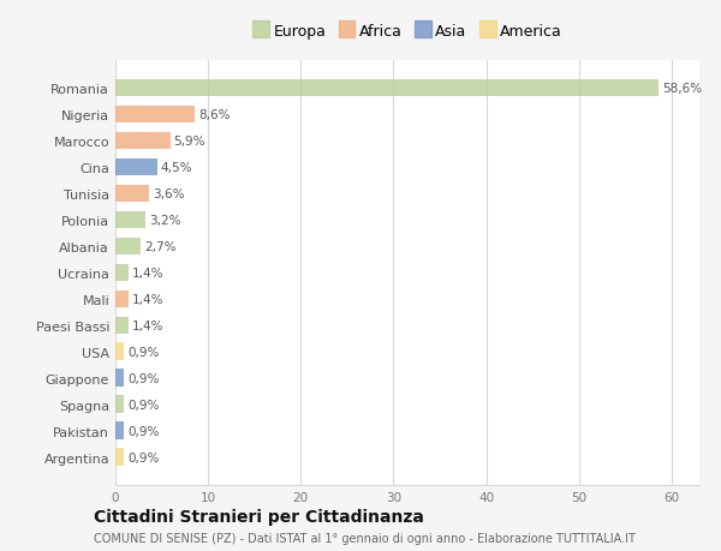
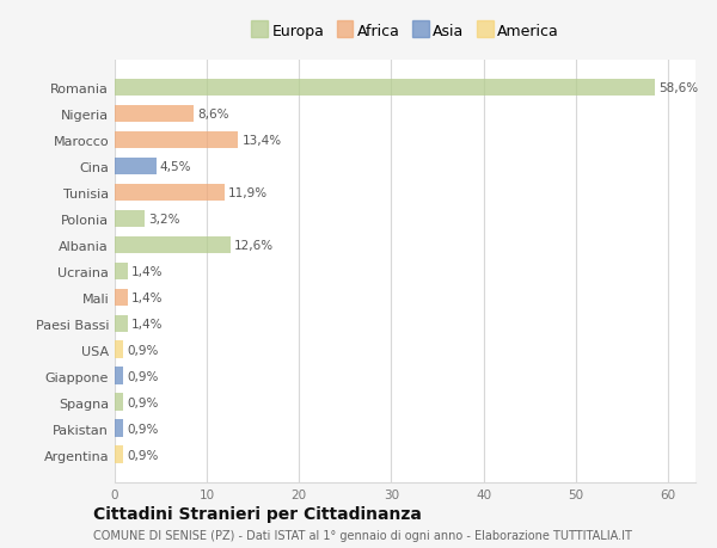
Marocco: 5,9% -> 13,4%
Tunisia: 3,6% -> 11,9%
Albania: 2,7% -> 12,6%
